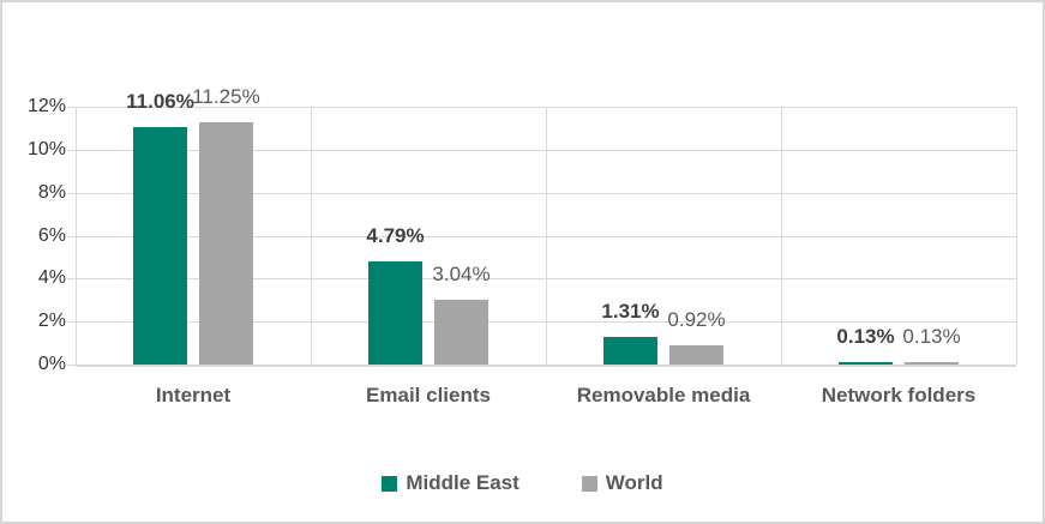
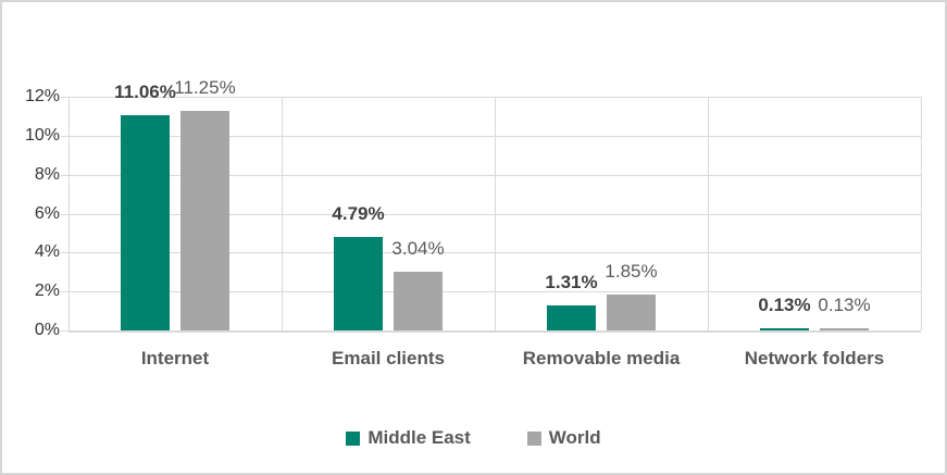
World/Removable media: 0.92% -> 1.85%
